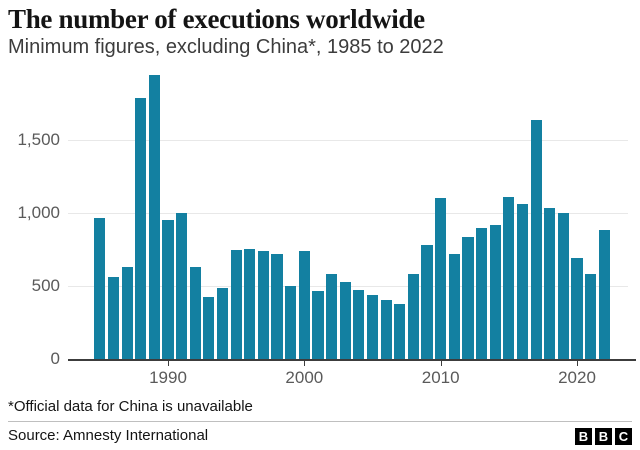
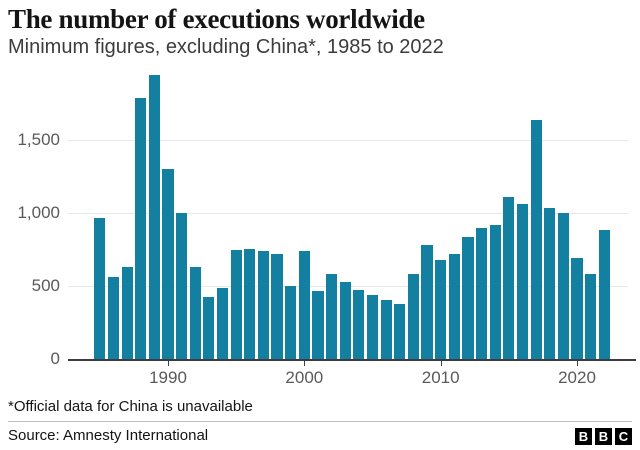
1990: 950 -> 1300
2010: 1100 -> 680
